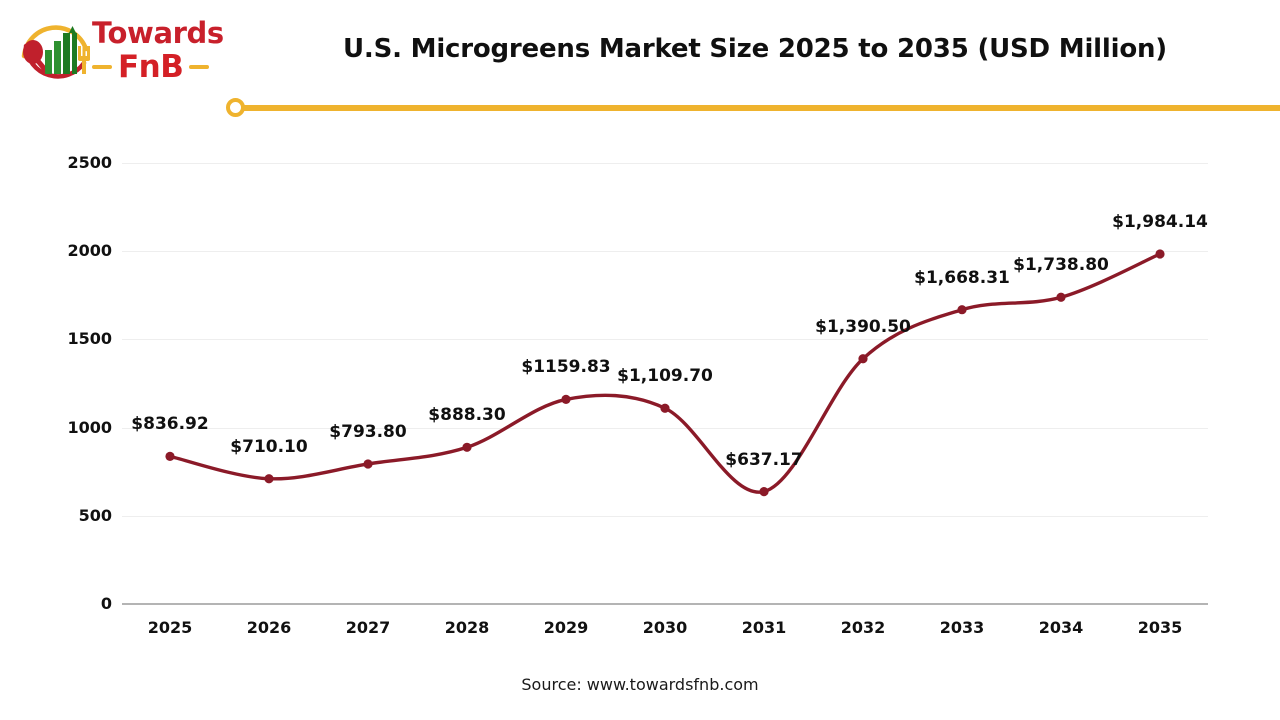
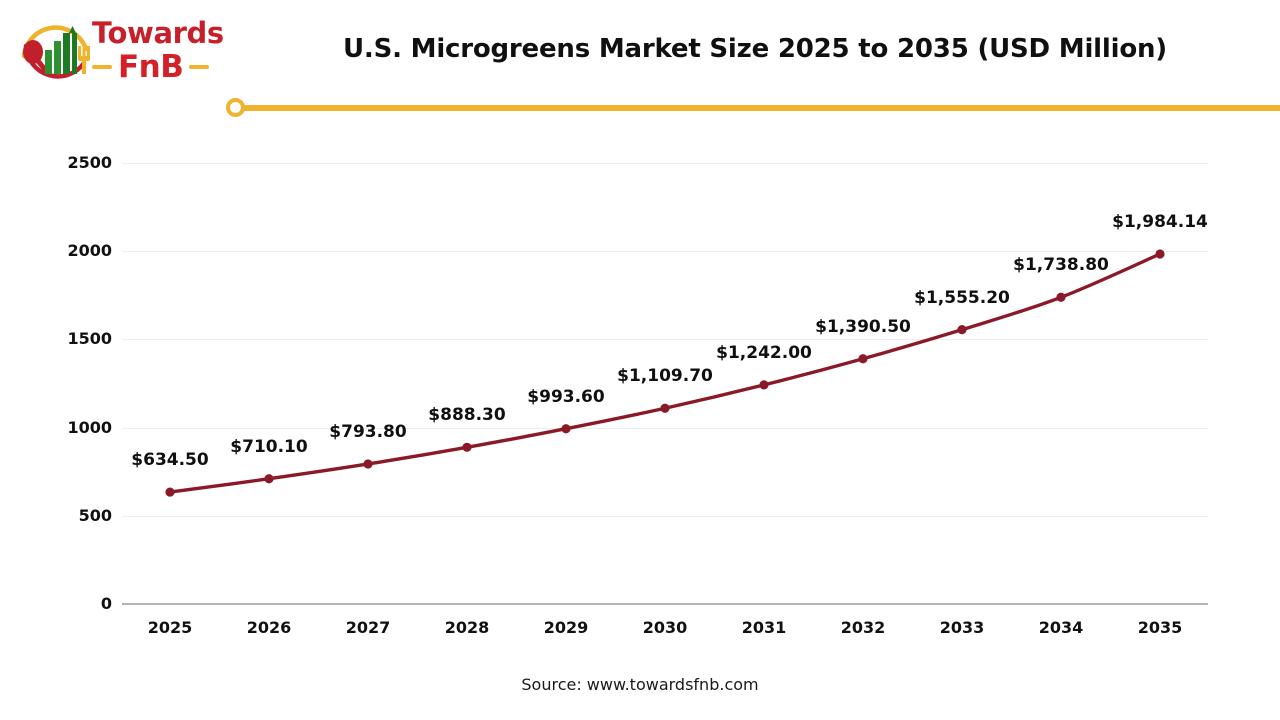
2025: $836.92 -> $634.50
2029: $1159.83 -> $993.60
2031: $637.17 -> $1,242.00
2033: $1,668.31 -> $1,555.20
